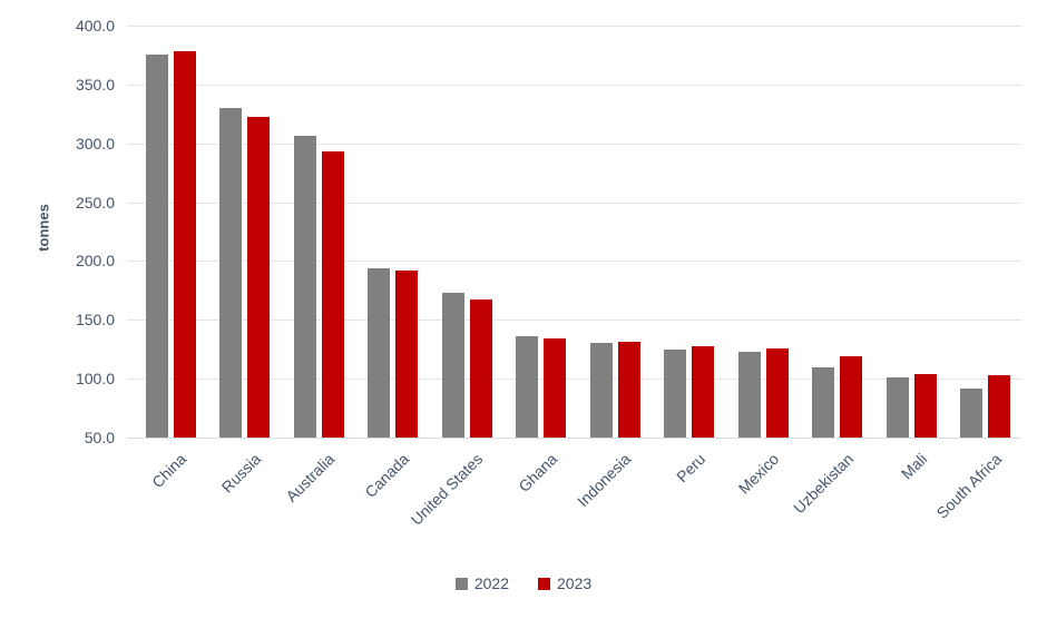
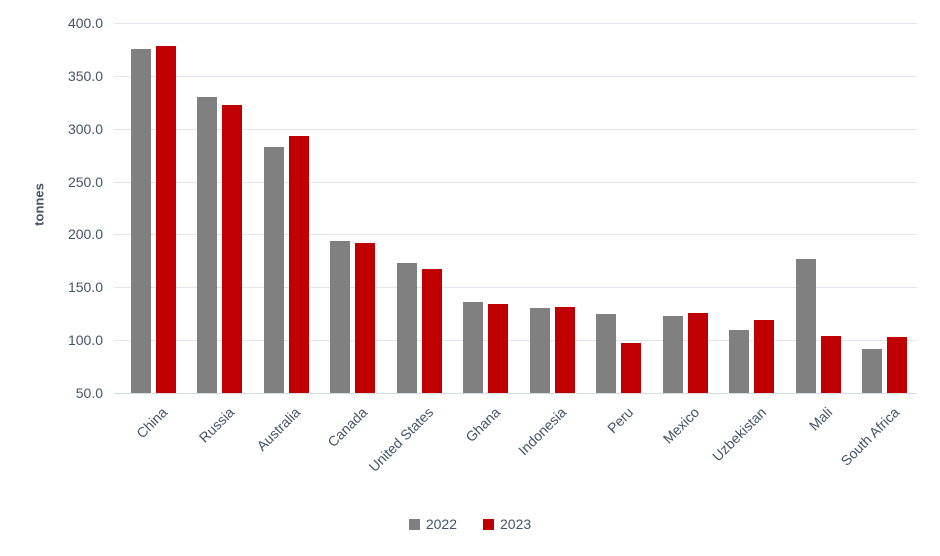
2022/Australia: 306 -> 283
2023/Peru: 128 -> 97
2022/Mali: 101 -> 177
